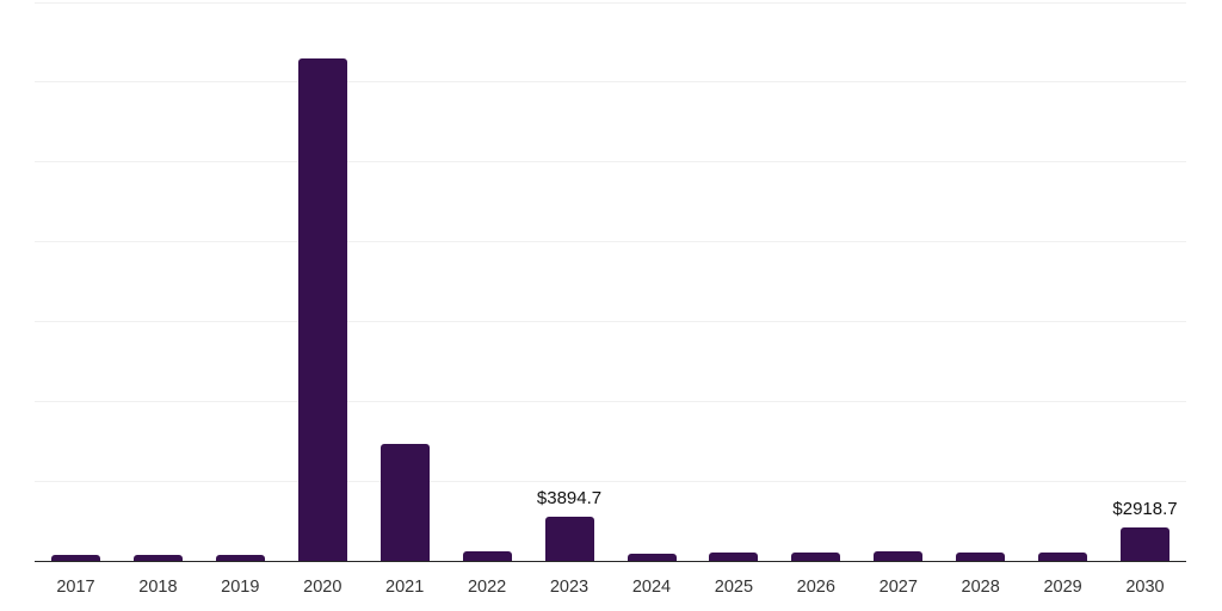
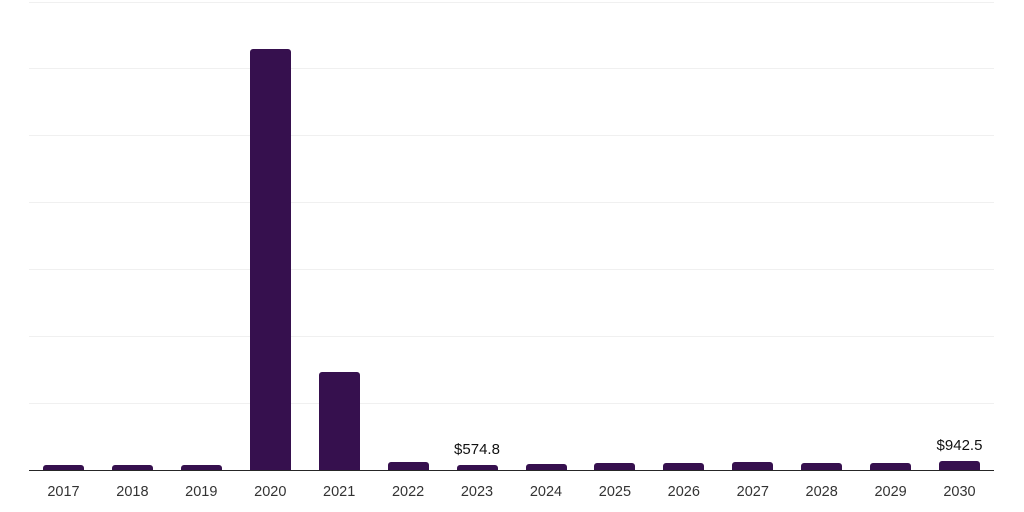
2023: $3894.7 -> $574.8
2030: $2918.7 -> $942.5
